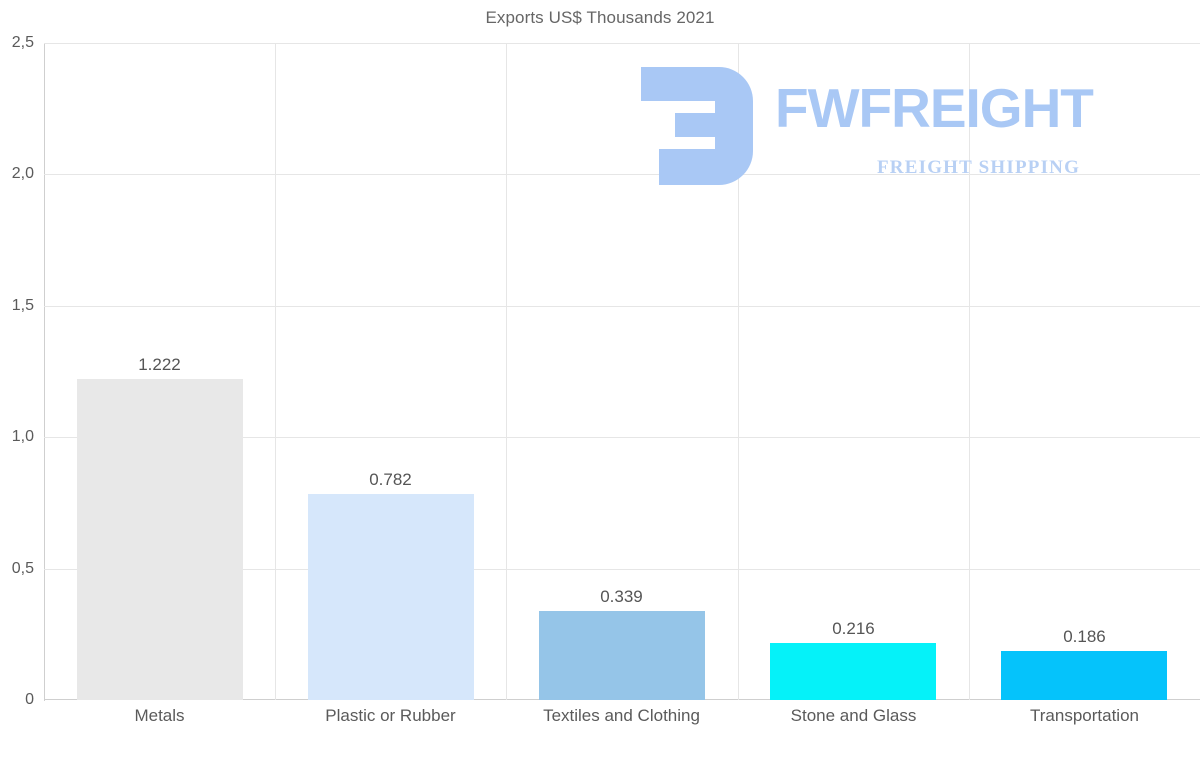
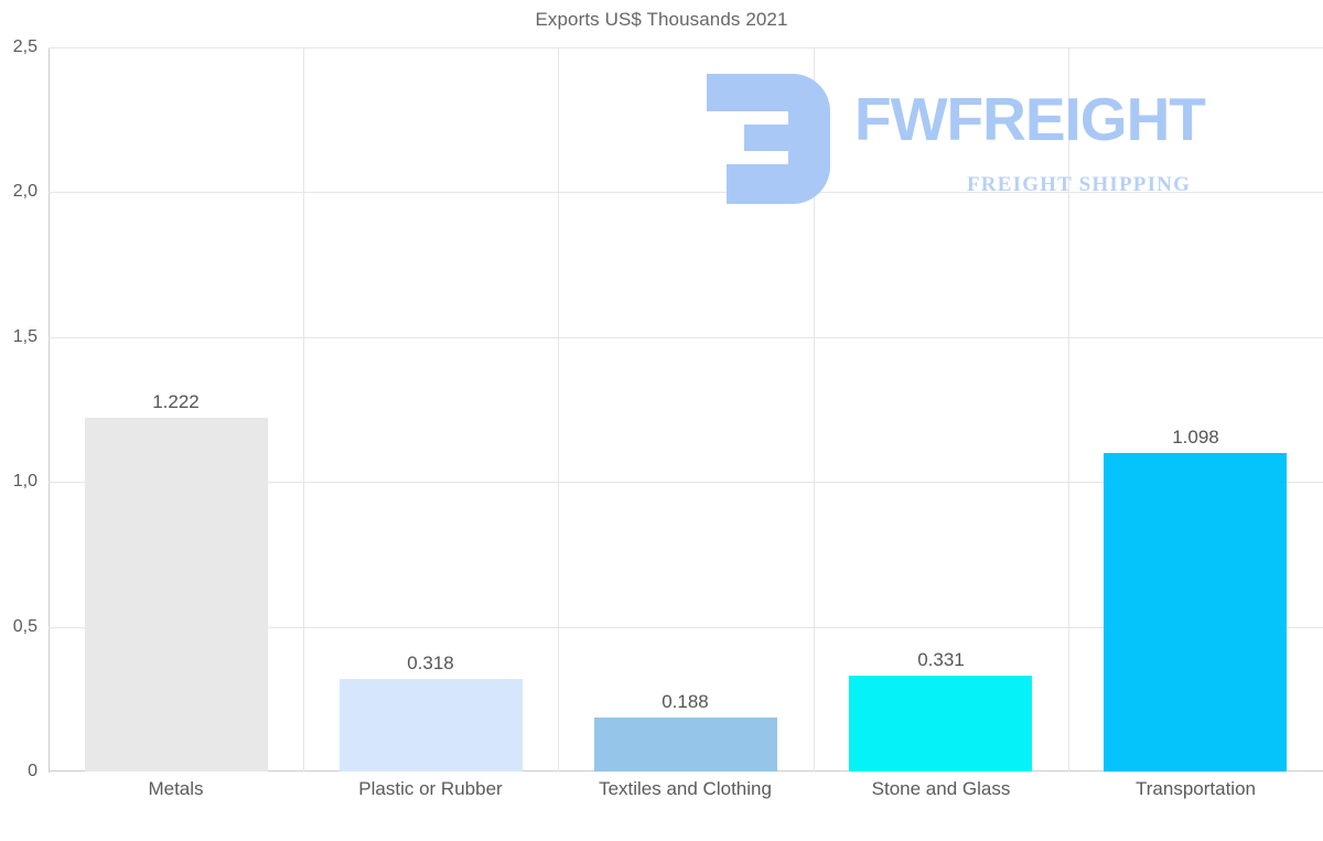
Plastic or Rubber: 0.782 -> 0.318
Textiles and Clothing: 0.339 -> 0.188
Stone and Glass: 0.216 -> 0.331
Transportation: 0.186 -> 1.098
